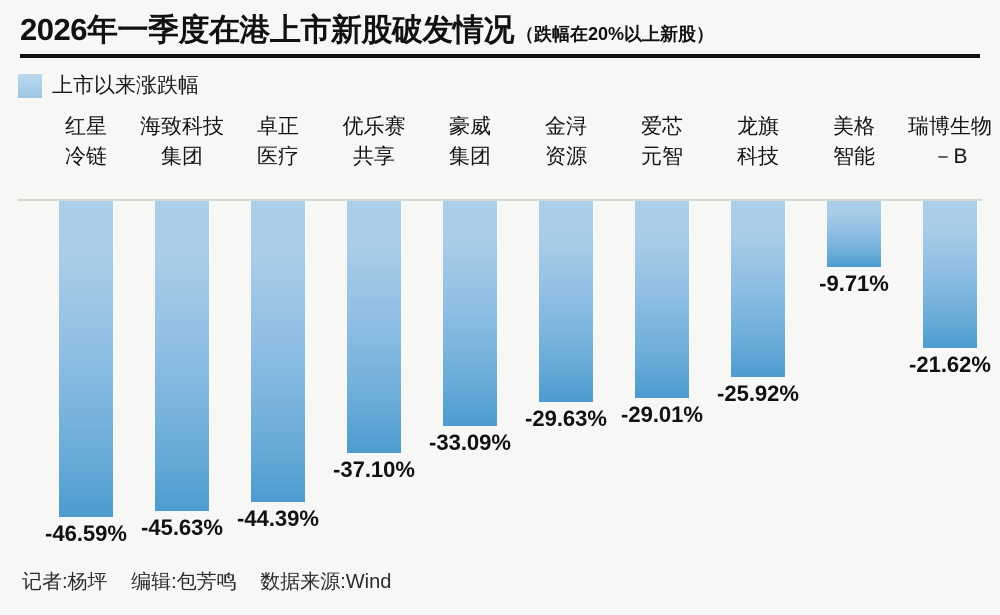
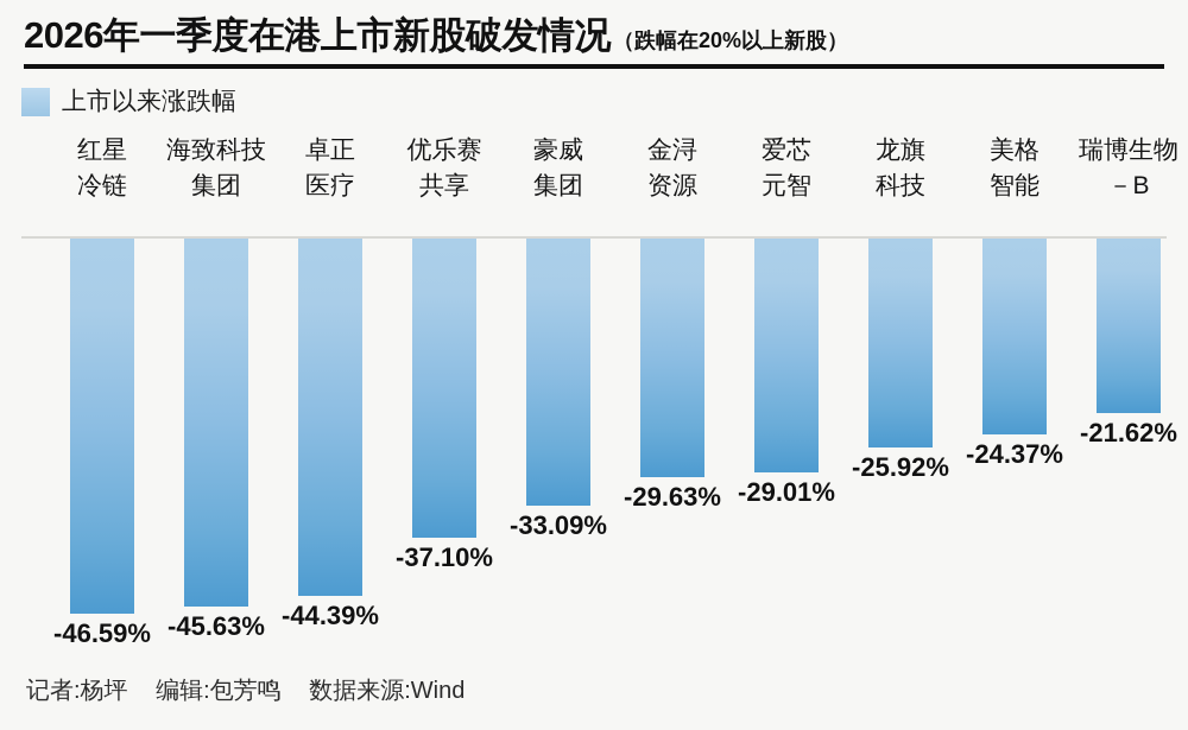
美格智能: -9.71% -> -24.37%
